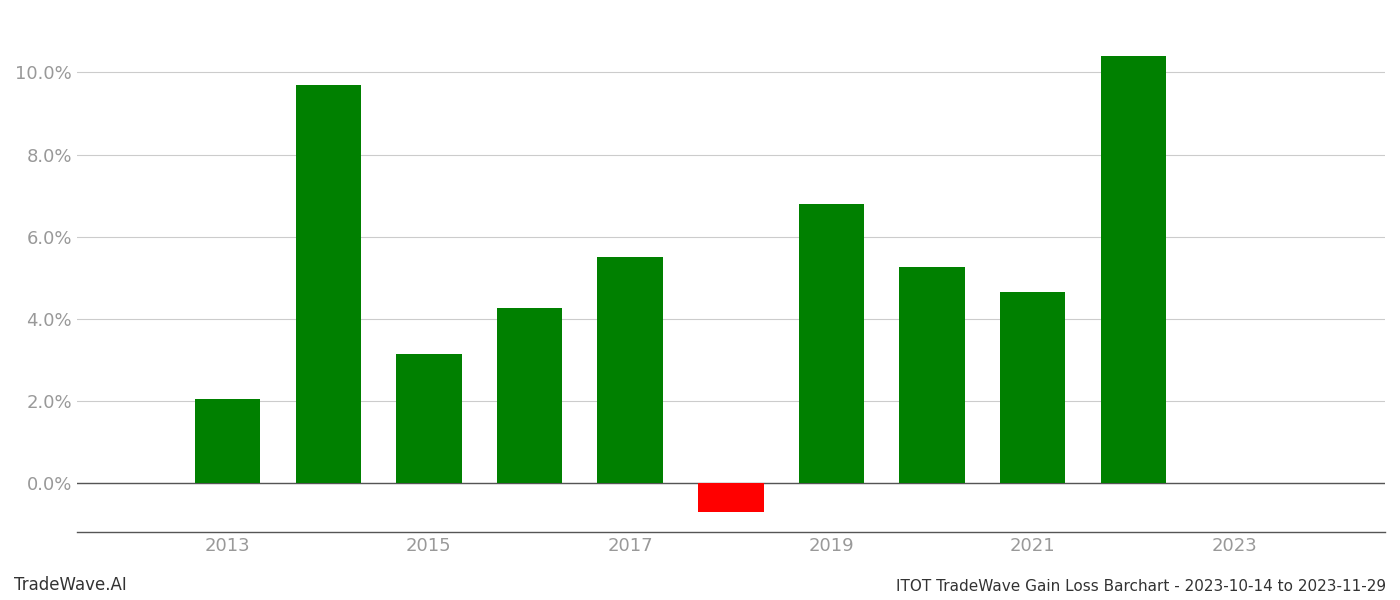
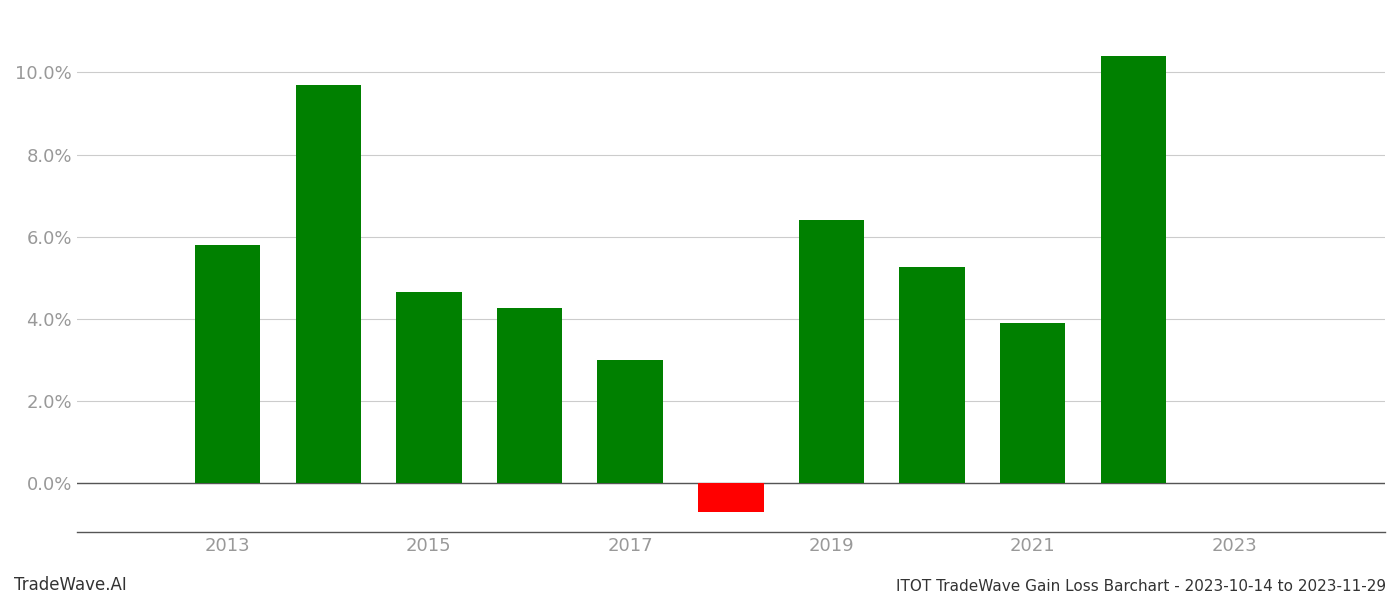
2013: 2.05% -> 5.80%
2015: 3.15% -> 4.65%
2017: 5.50% -> 3.00%
2019: 6.80% -> 6.40%
2021: 4.65% -> 3.90%
